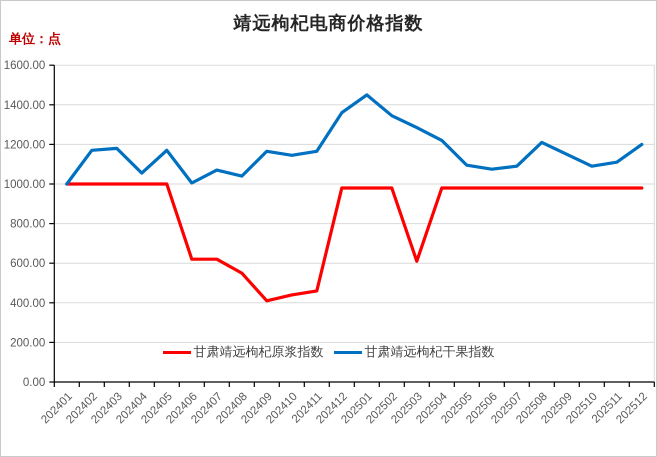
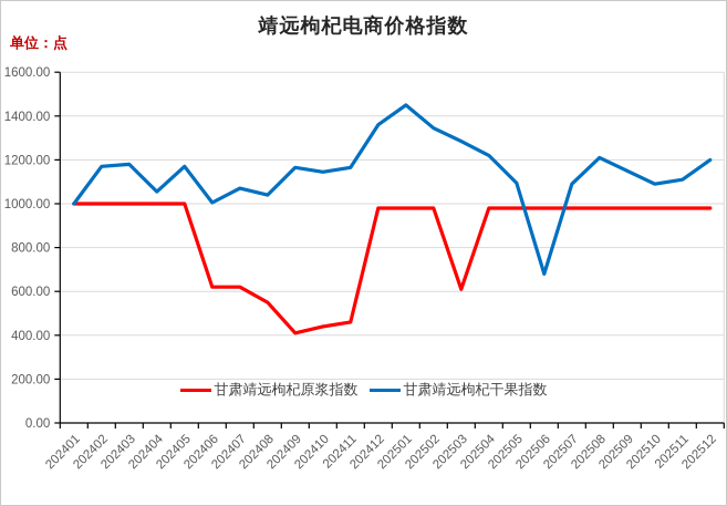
甘肃靖远枸杞干果指数/202506: 1080 -> 680
